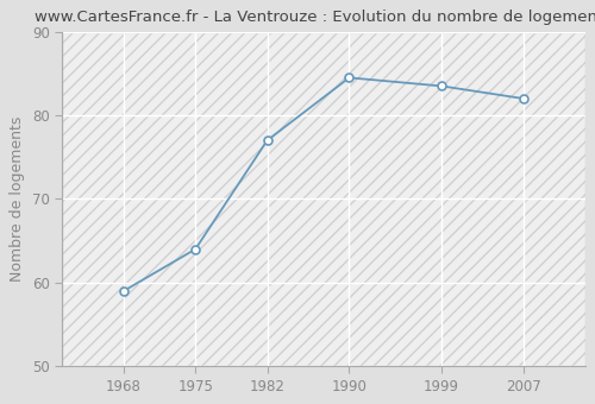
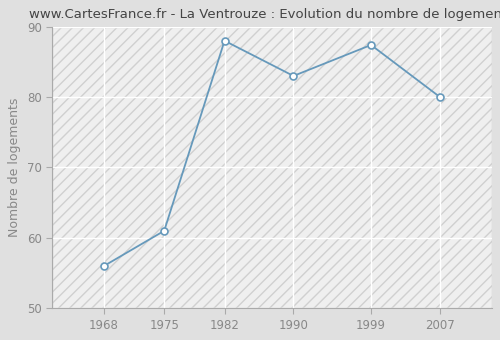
1968: 59.0 -> 56.0
1975: 64.0 -> 61.0
1982: 77.0 -> 88.0
1990: 84.5 -> 83.0
1999: 83.5 -> 87.4
2007: 82.0 -> 80.0
